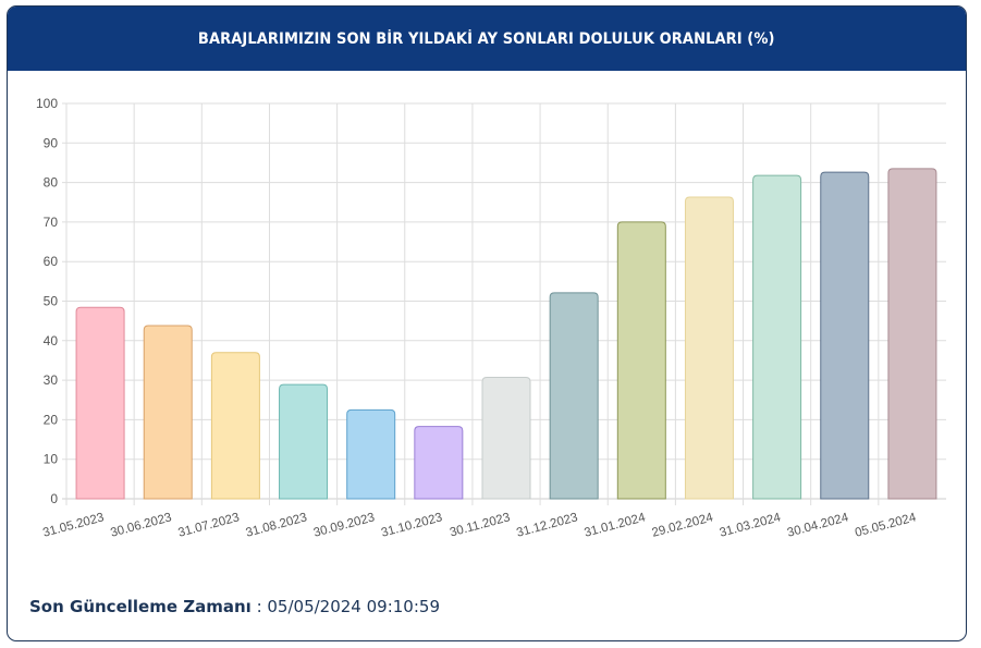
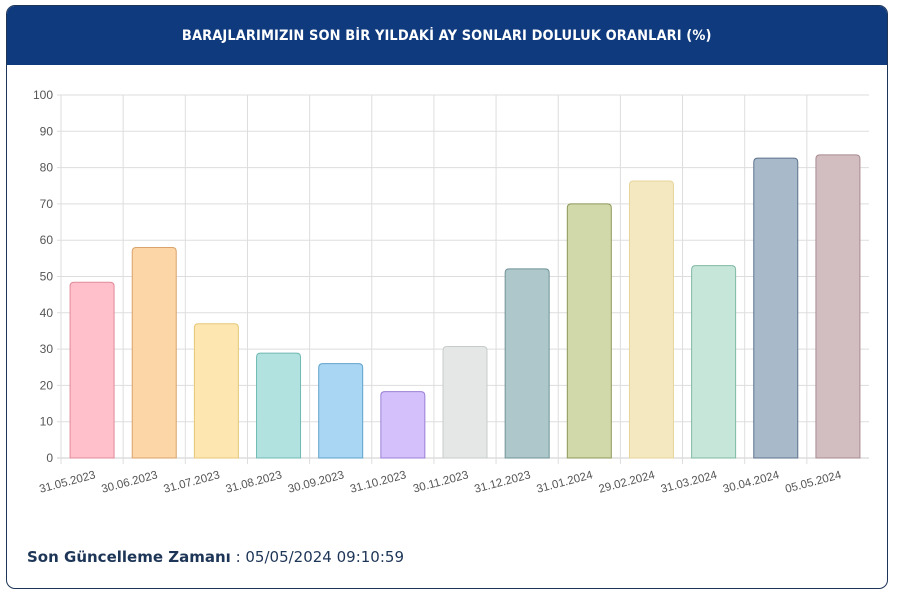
30.06.2023: 44 -> 58
30.09.2023: 22 -> 26
31.03.2024: 82 -> 53
